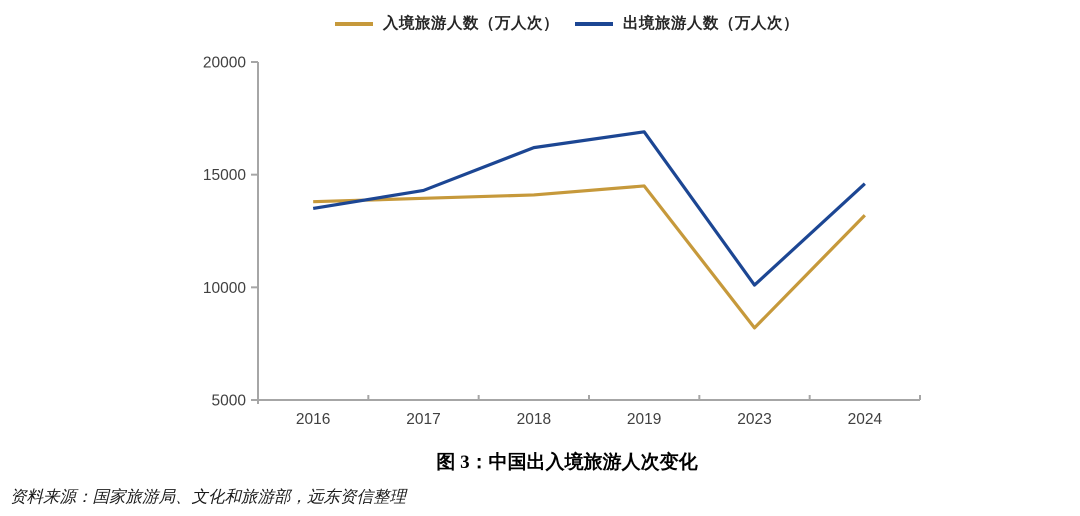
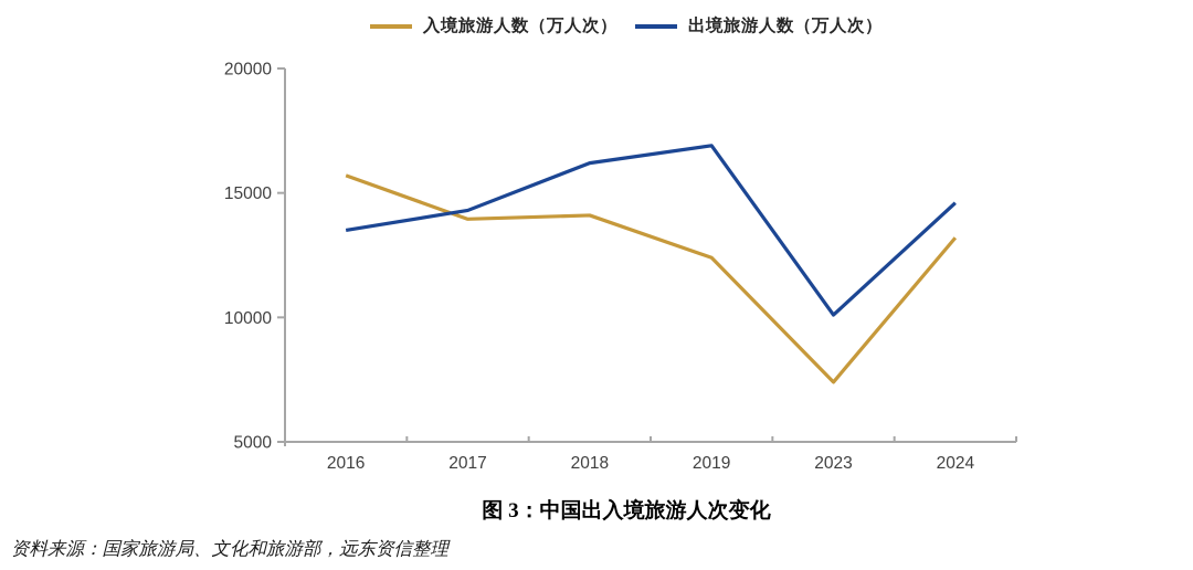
入境旅游人数（万人次）/2016: 13800 -> 15700
入境旅游人数（万人次）/2019: 14500 -> 12400
入境旅游人数（万人次）/2023: 8200 -> 7400
